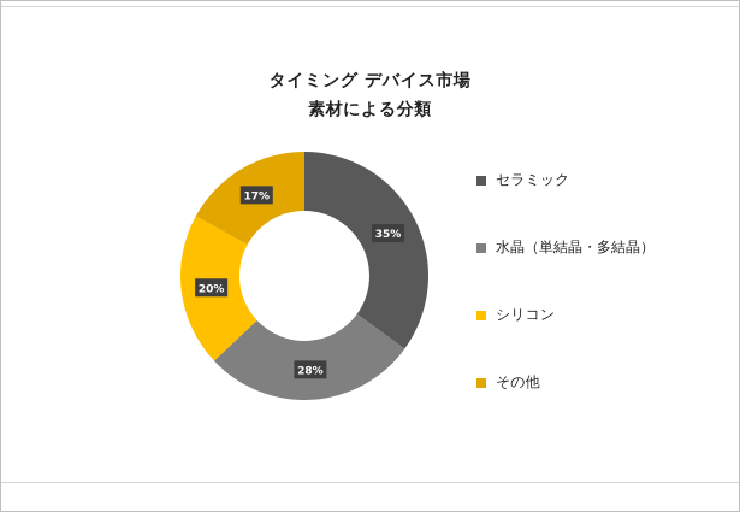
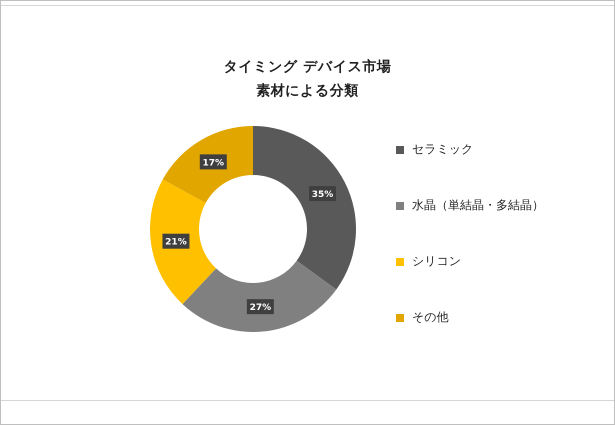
水晶（単結晶・多結晶）: 28% -> 27%
シリコン: 20% -> 21%
